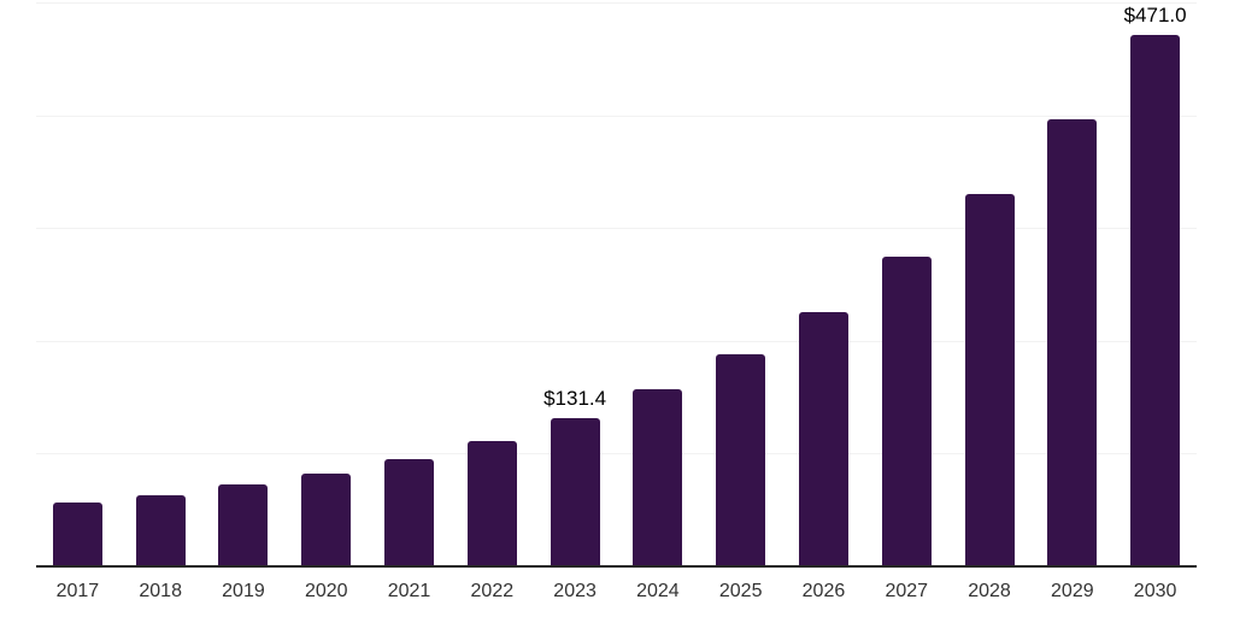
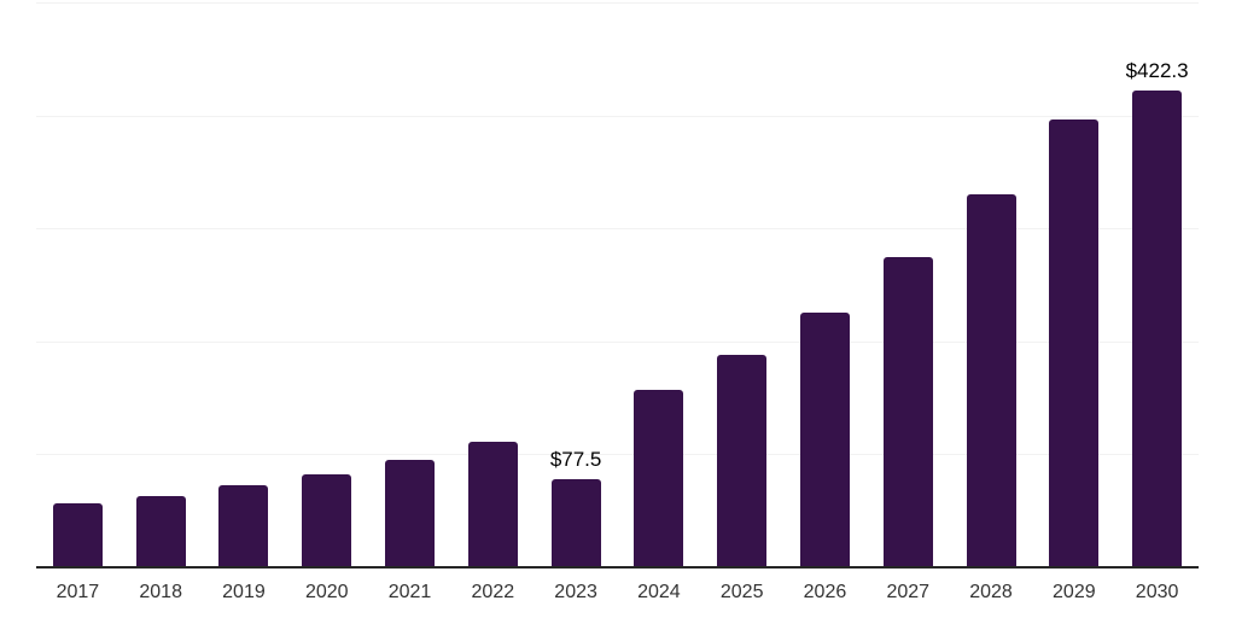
2023: $131.4 -> $77.5
2030: $471.0 -> $422.3
